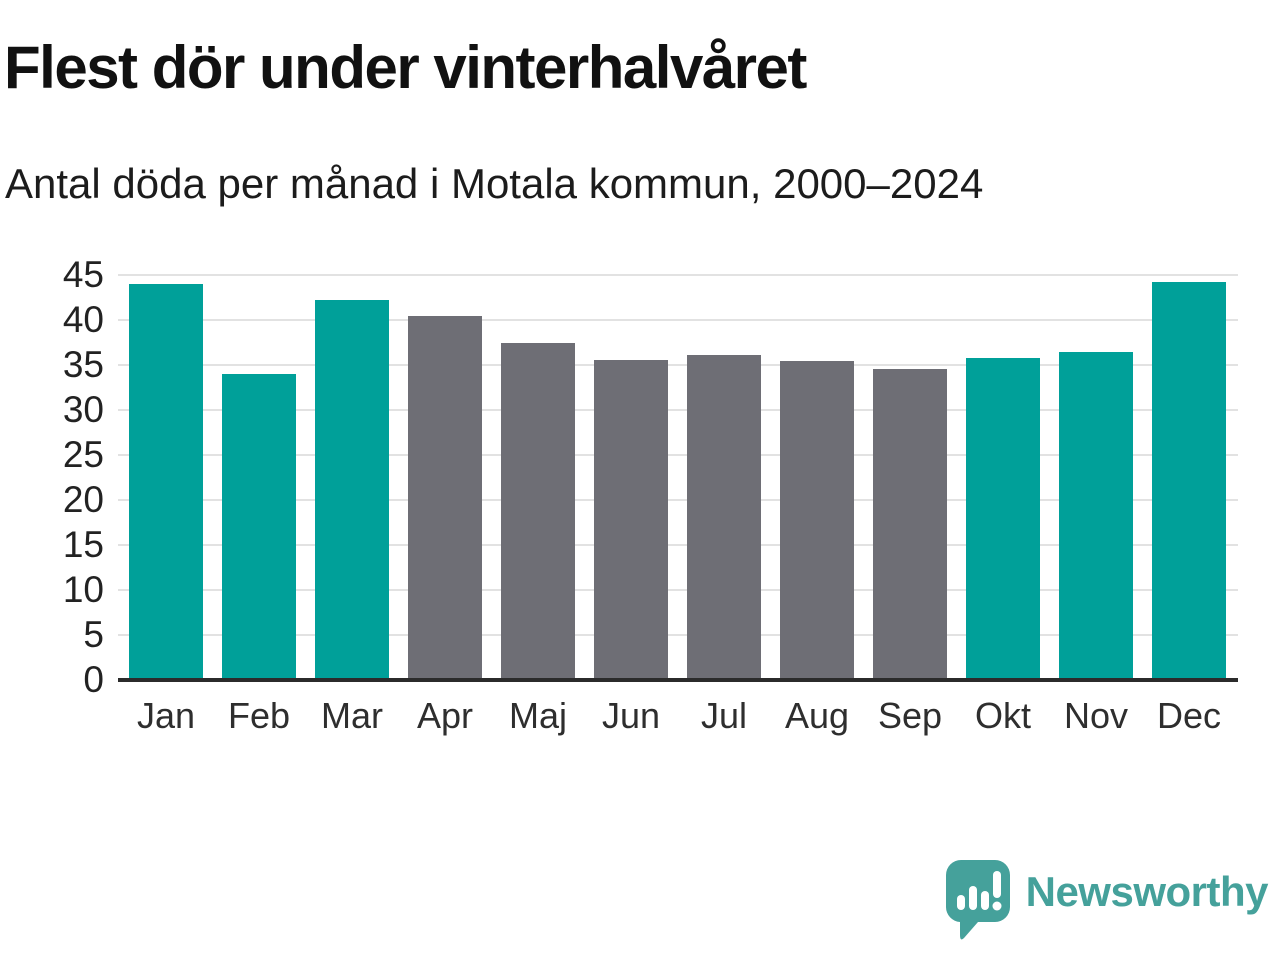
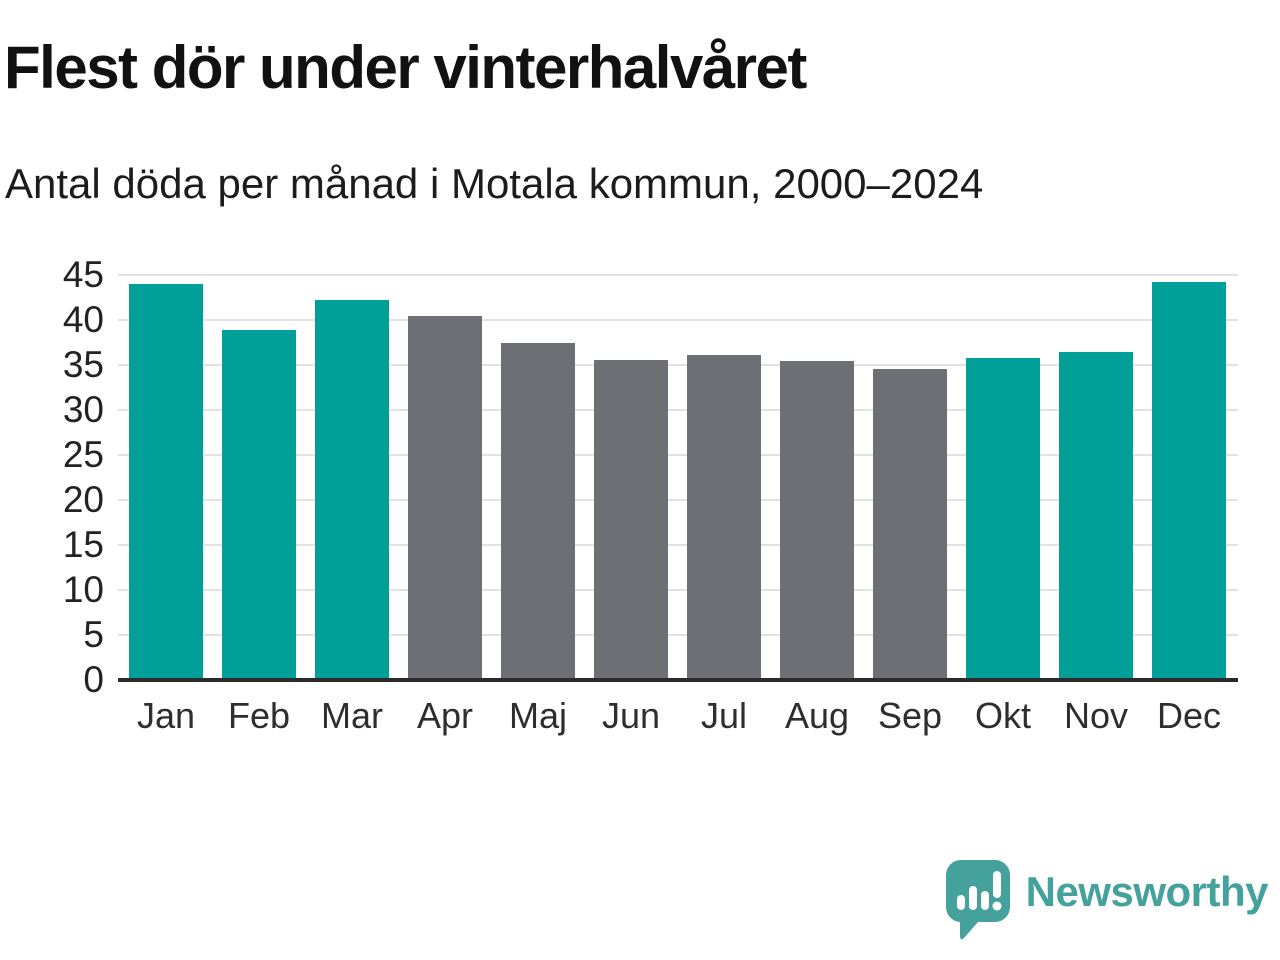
Feb: 34 -> 39
